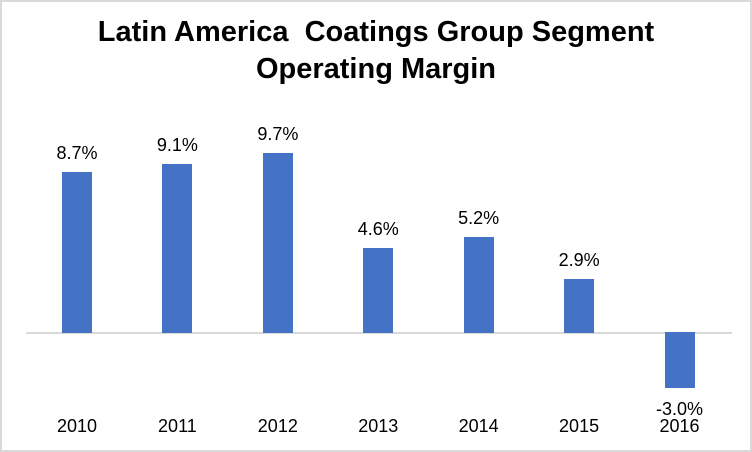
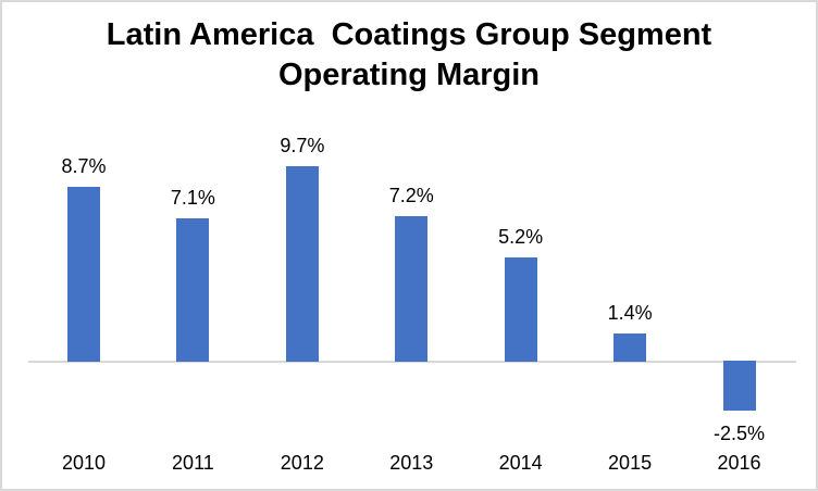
2011: 9.1% -> 7.1%
2013: 4.6% -> 7.2%
2015: 2.9% -> 1.4%
2016: -3.0% -> -2.5%
